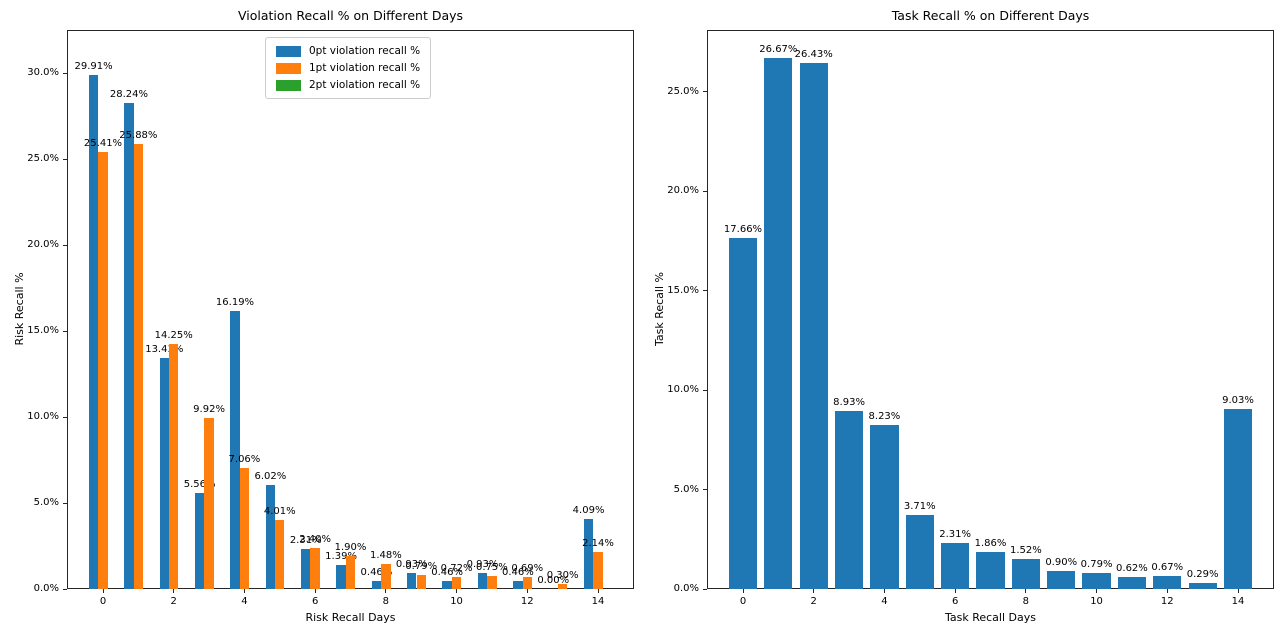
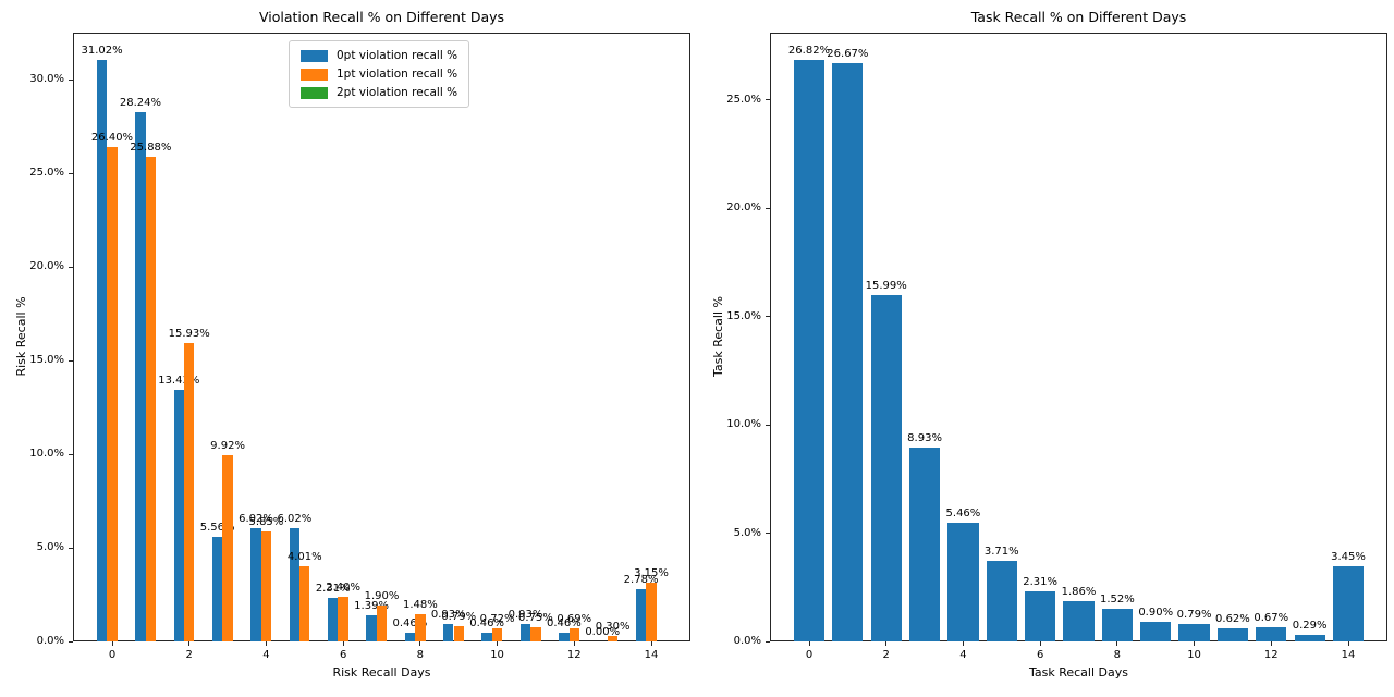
Violation Recall % on Different Days/0pt violation recall %/0: 29.91% -> 31.02%
Violation Recall % on Different Days/1pt violation recall %/0: 25.41% -> 26.40%
Violation Recall % on Different Days/1pt violation recall %/2: 14.25% -> 15.93%
Violation Recall % on Different Days/0pt violation recall %/4: 16.19% -> 6.02%
Violation Recall % on Different Days/1pt violation recall %/4: 7.06% -> 5.85%
Violation Recall % on Different Days/0pt violation recall %/14: 4.09% -> 2.78%
Violation Recall % on Different Days/1pt violation recall %/14: 2.14% -> 3.15%
Task Recall % on Different Days/0: 17.66% -> 26.82%
Task Recall % on Different Days/2: 26.43% -> 15.99%
Task Recall % on Different Days/4: 8.23% -> 5.46%
Task Recall % on Different Days/14: 9.03% -> 3.45%
